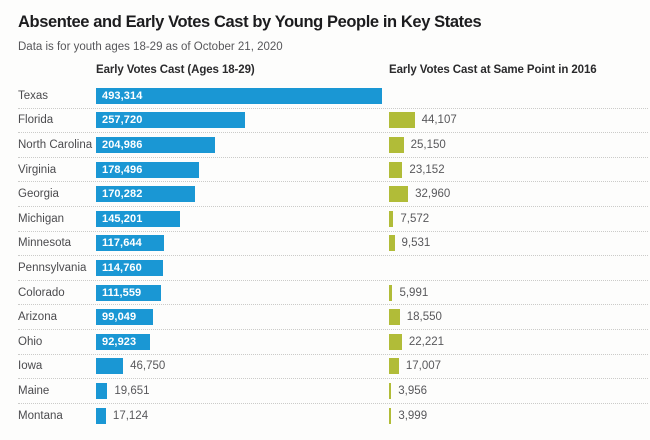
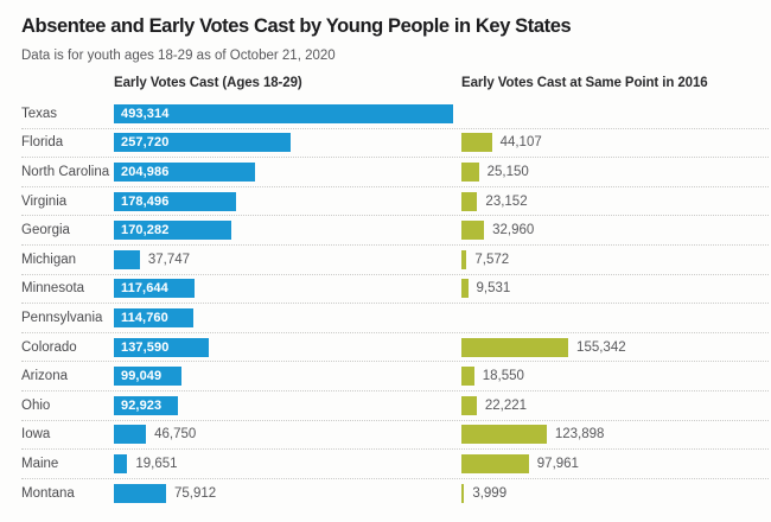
Early Votes Cast (Ages 18-29)/Michigan: 145,201 -> 37,747
Early Votes Cast (Ages 18-29)/Colorado: 111,559 -> 137,590
Early Votes Cast at Same Point in 2016/Colorado: 5,991 -> 155,342
Early Votes Cast at Same Point in 2016/Iowa: 17,007 -> 123,898
Early Votes Cast at Same Point in 2016/Maine: 3,956 -> 97,961
Early Votes Cast (Ages 18-29)/Montana: 17,124 -> 75,912
